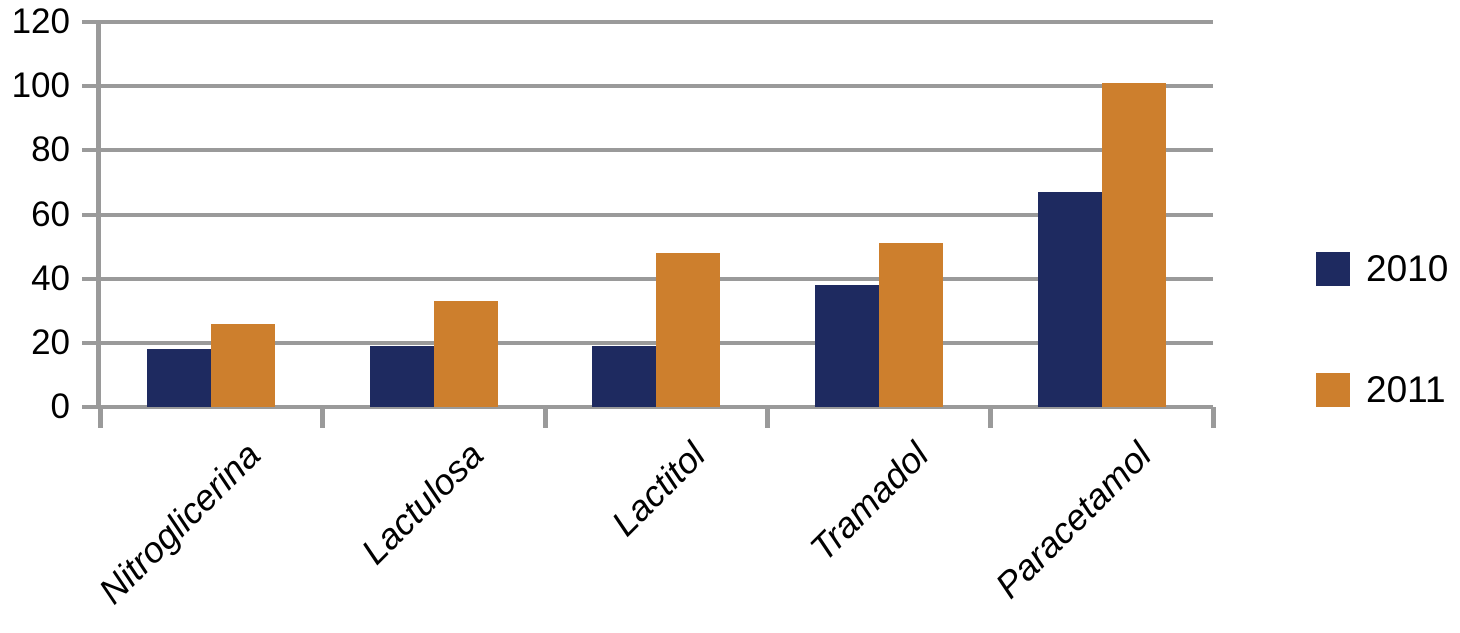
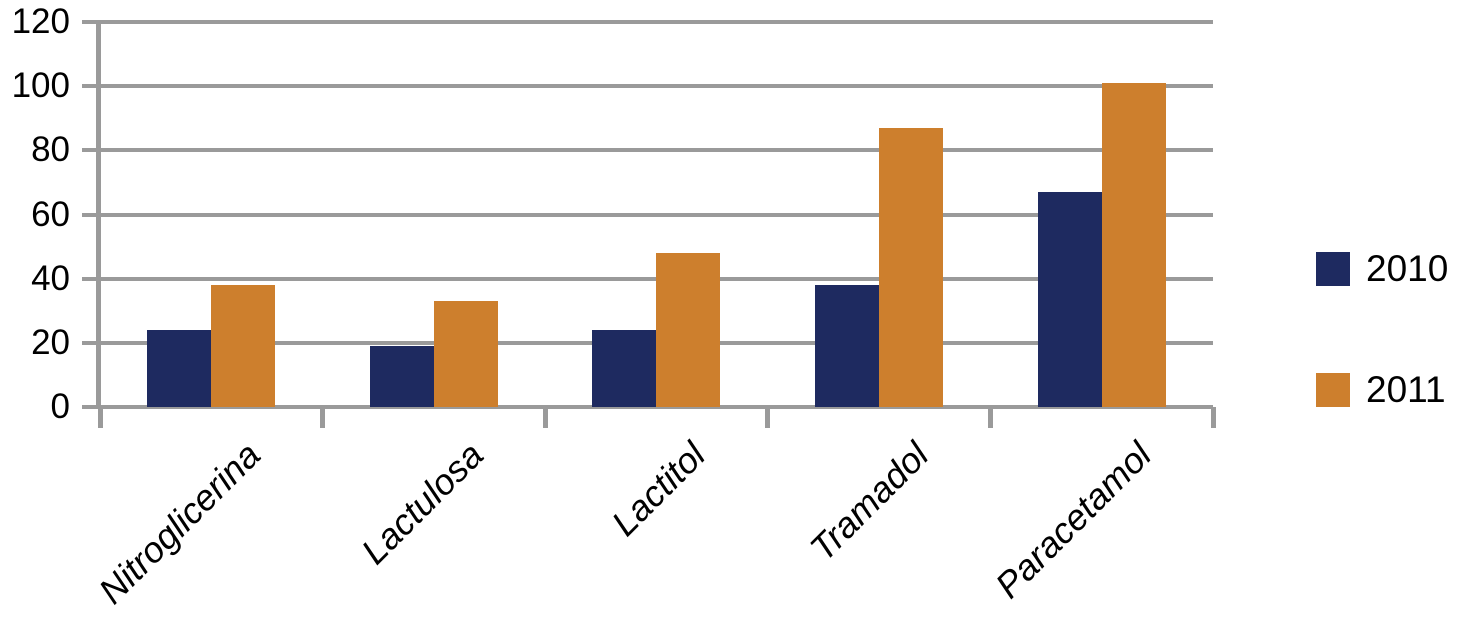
2010/Nitroglicerina: 18 -> 24
2011/Nitroglicerina: 26 -> 38
2010/Lactitol: 19 -> 24
2011/Tramadol: 51 -> 87
